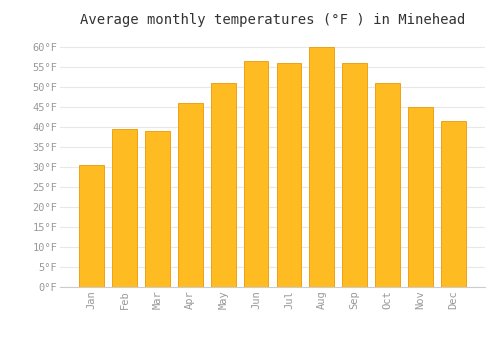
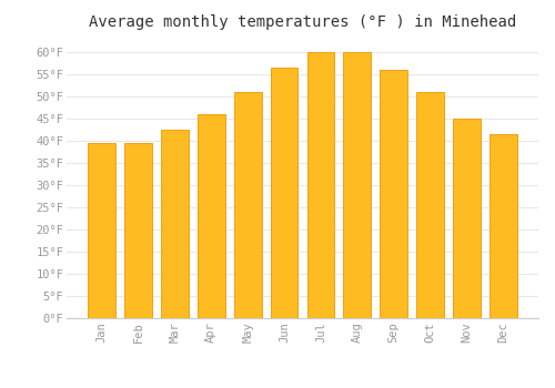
Jan: 30.5°F -> 39.5°F
Mar: 39.0°F -> 42.5°F
Jul: 56.0°F -> 60.0°F
